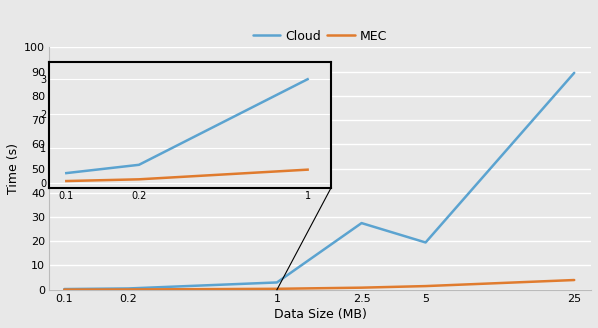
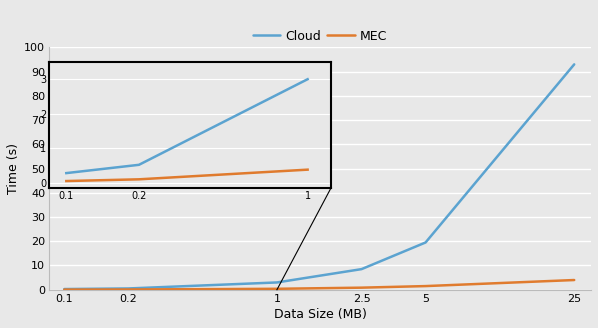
Cloud/2.5: 27.5 -> 8.5
Cloud/25: 89.5 -> 93.0
